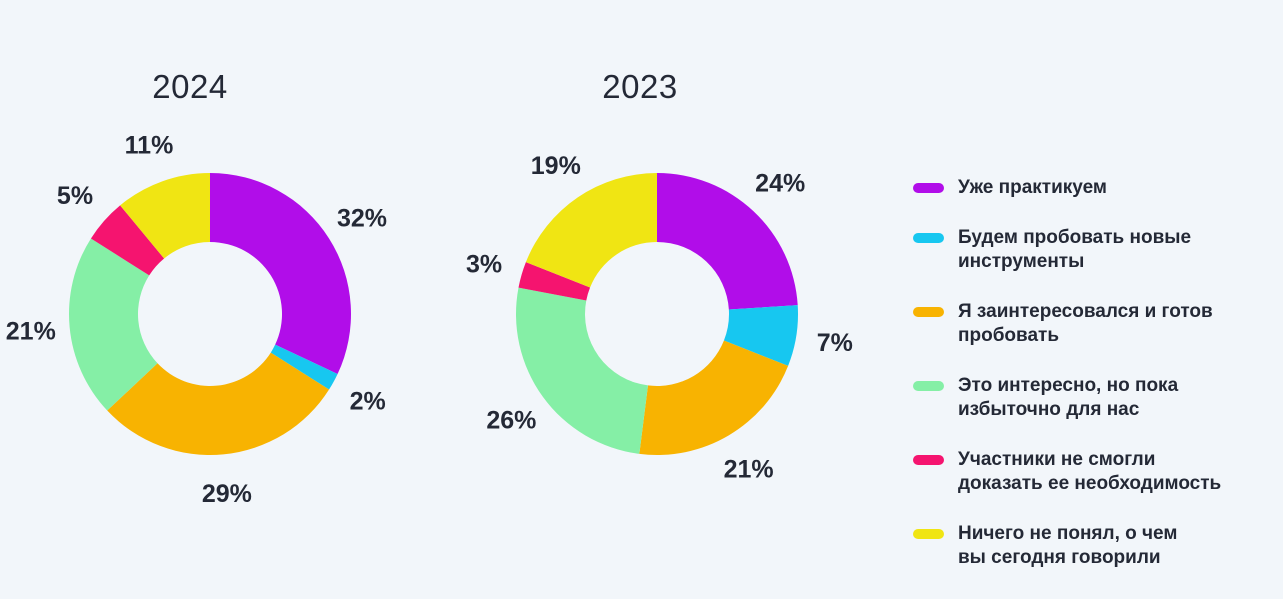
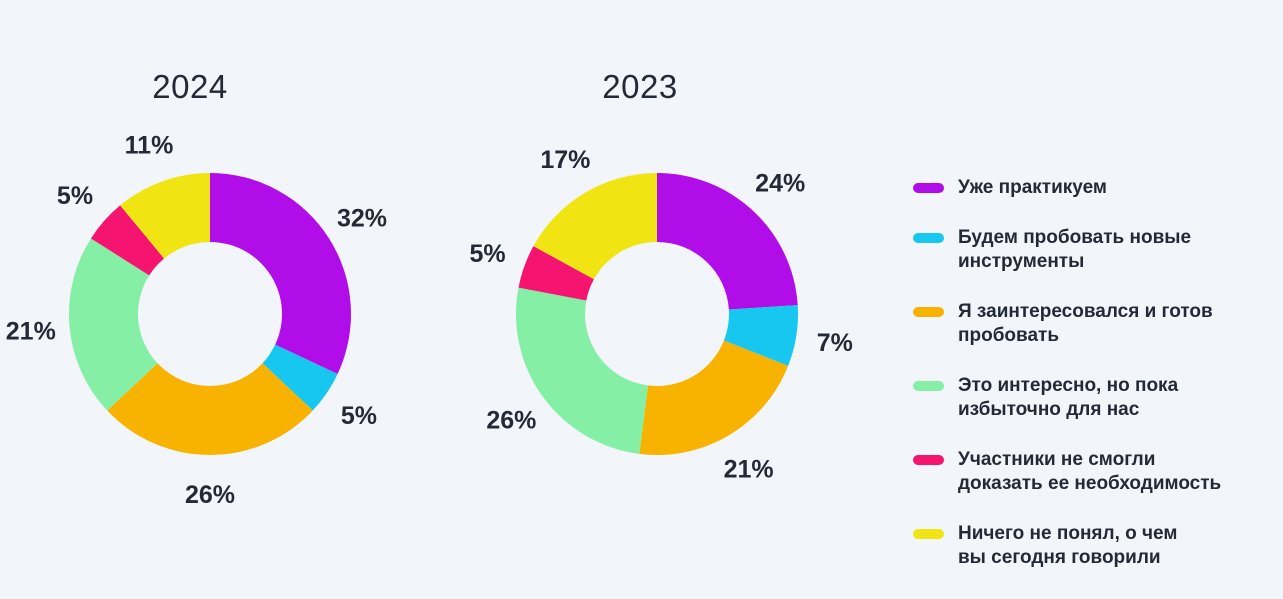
2024/Будем пробовать новые инструменты: 2% -> 5%
2024/Я заинтересовался и готов пробовать: 29% -> 26%
2023/Участники не смогли доказать ее необходимость: 3% -> 5%
2023/Ничего не понял, о чем вы сегодня говорили: 19% -> 17%
